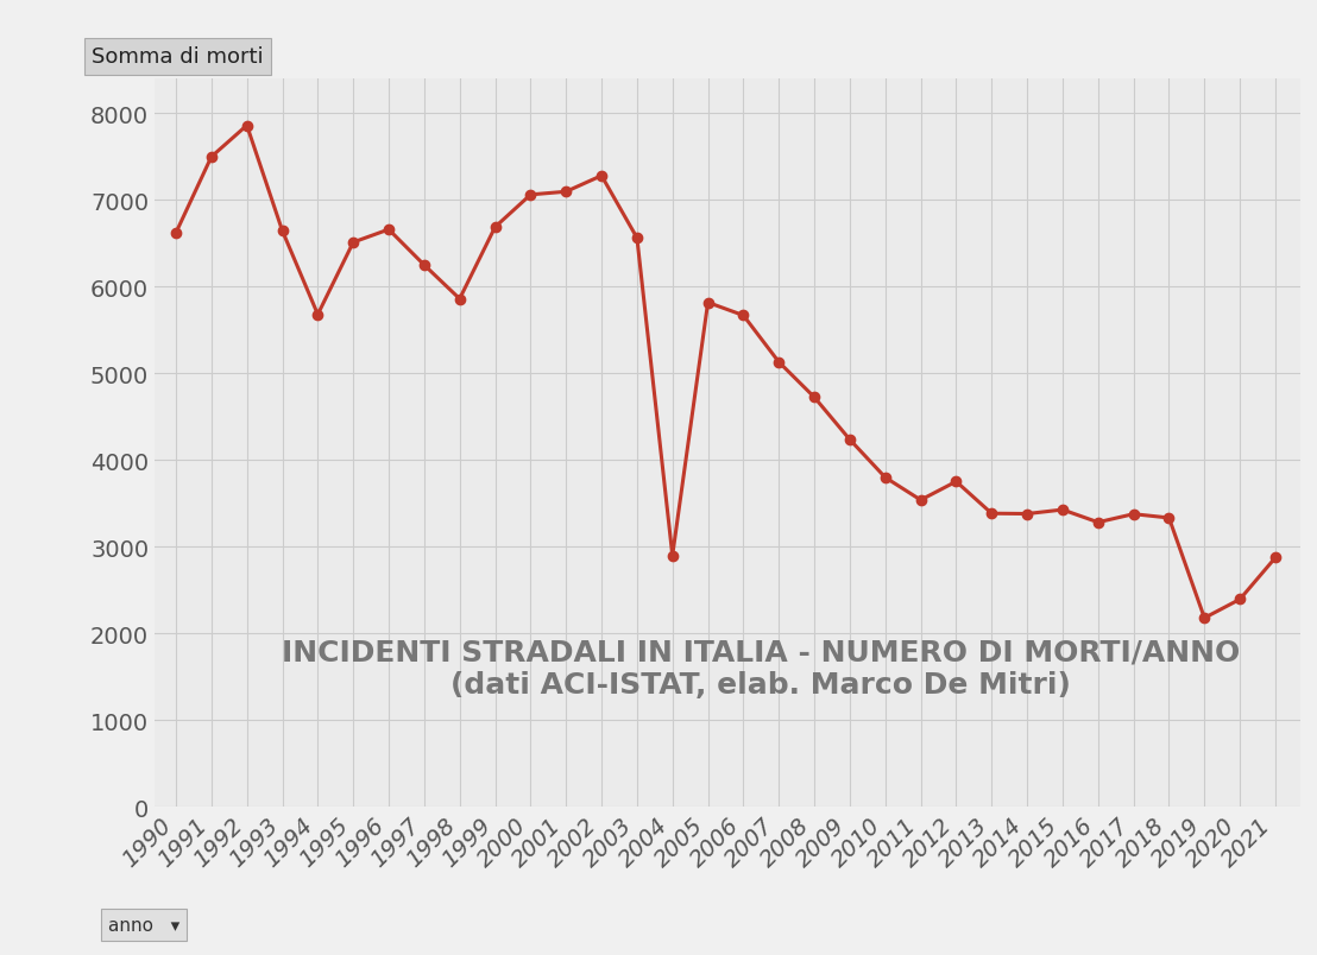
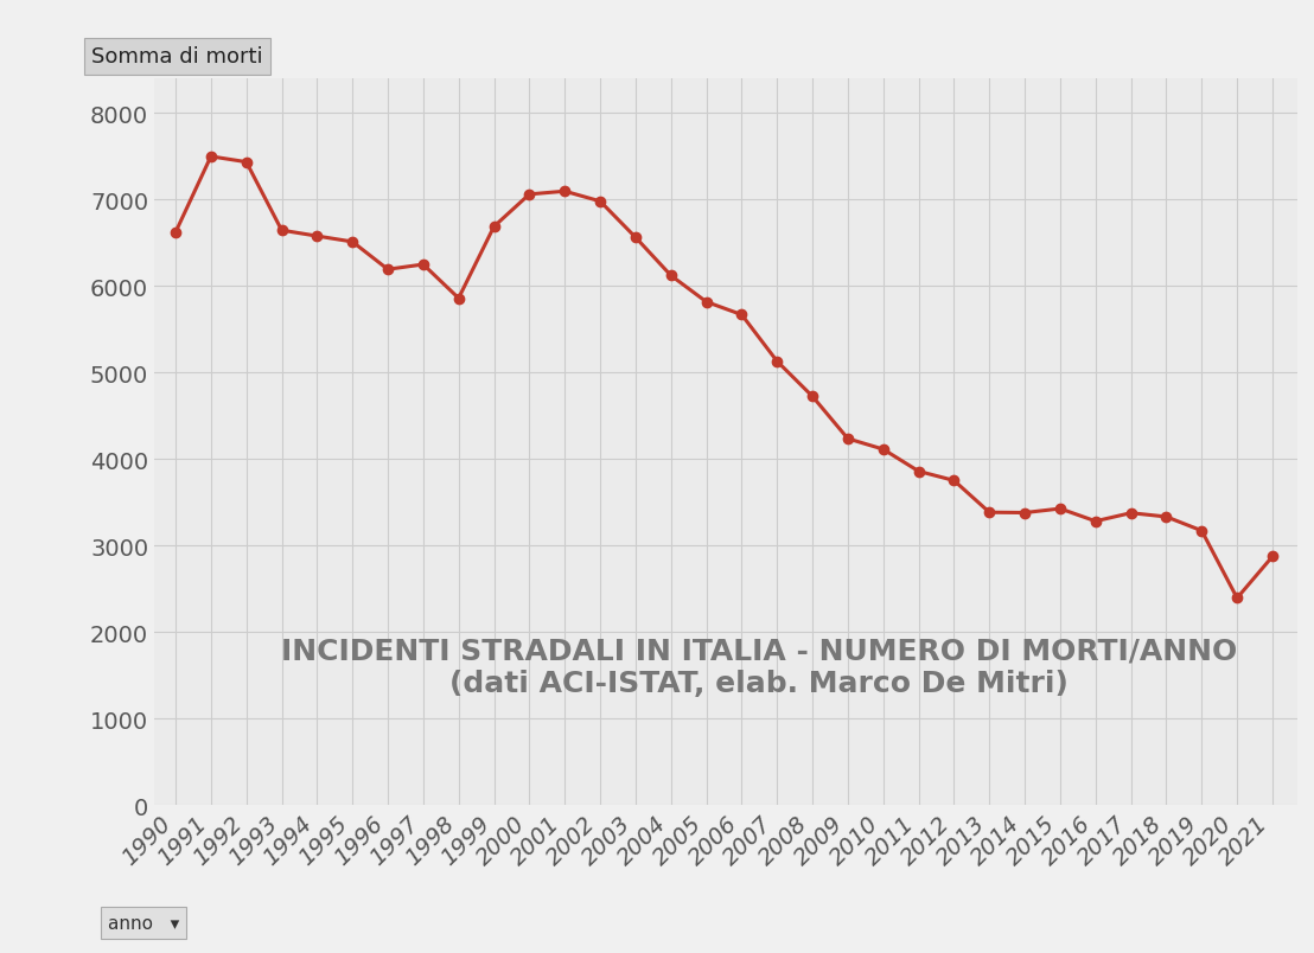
1992: 7860 -> 7430
1994: 5680 -> 6580
1996: 6660 -> 6190
2002: 7280 -> 6980
2004: 2900 -> 6120
2010: 3800 -> 4110
2011: 3540 -> 3860
2019: 2180 -> 3170
